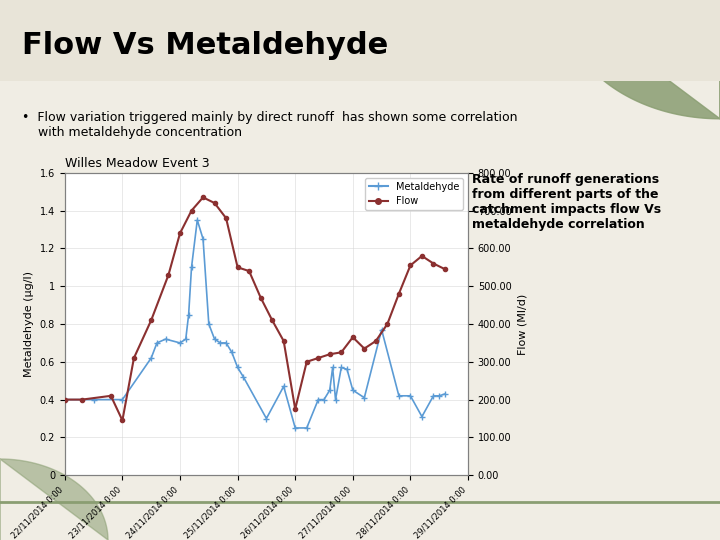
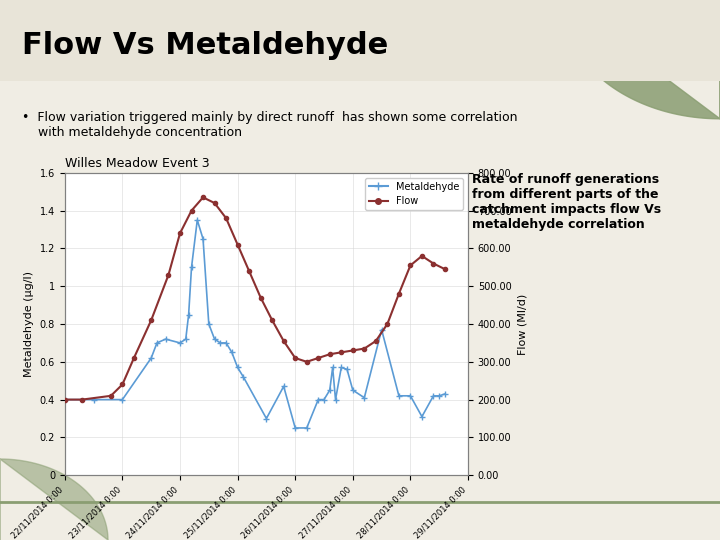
Flow/23/11/2014 0:00: 145 -> 240
Flow/25/11/2014 0:00: 550 -> 610
Flow/26/11/2014 0:00: 175 -> 310
Flow/27/11/2014 0:00: 365 -> 330
